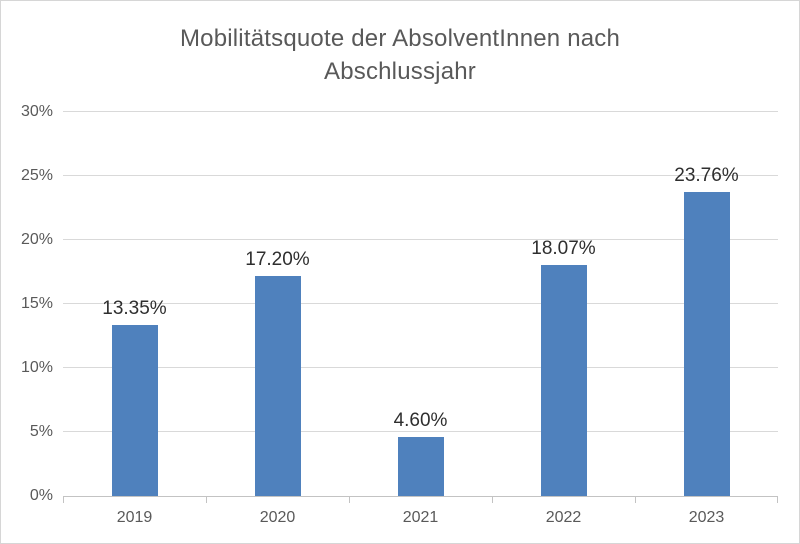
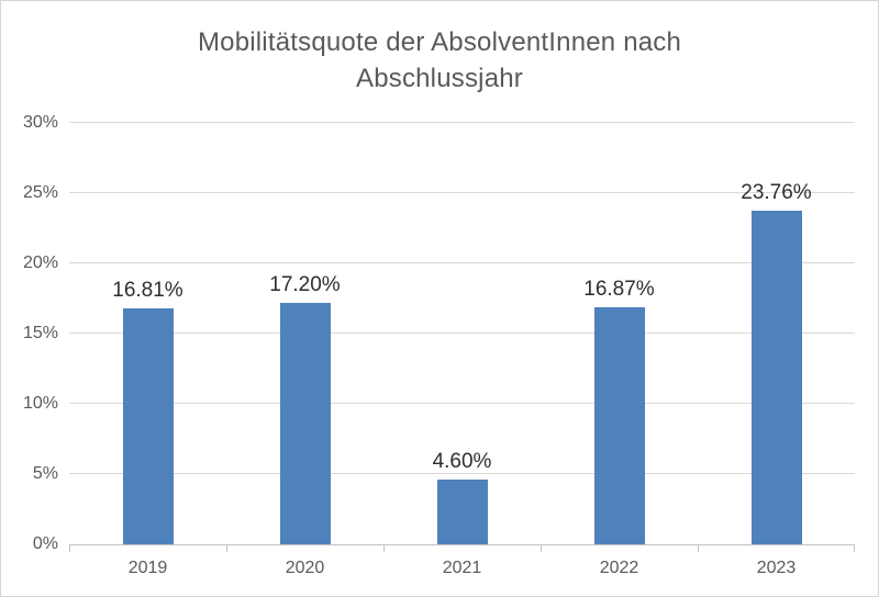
2019: 13.35% -> 16.81%
2022: 18.07% -> 16.87%
